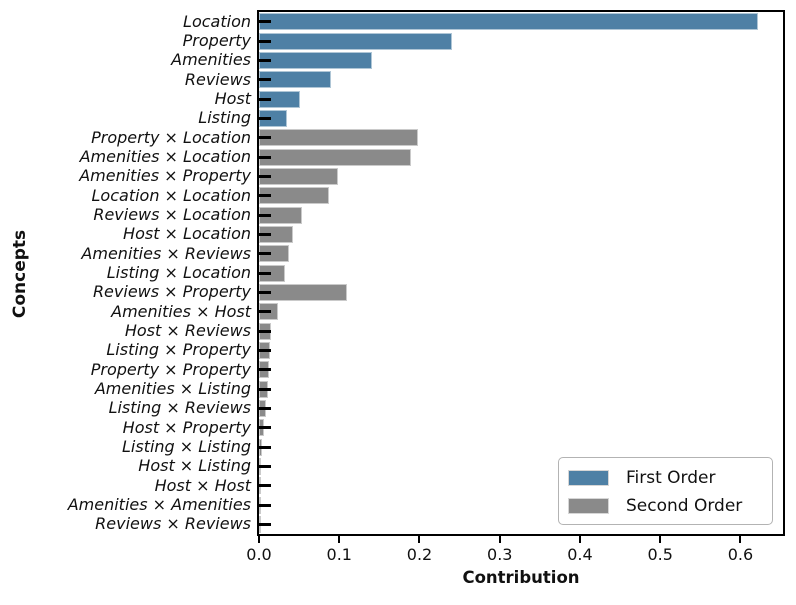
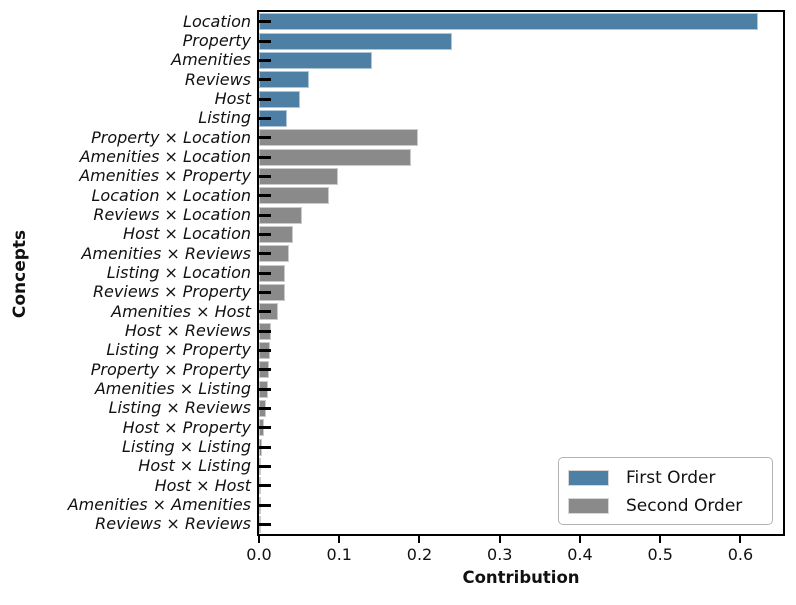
Reviews: 0.09 -> 0.06
Reviews × Property: 0.11 -> 0.03
